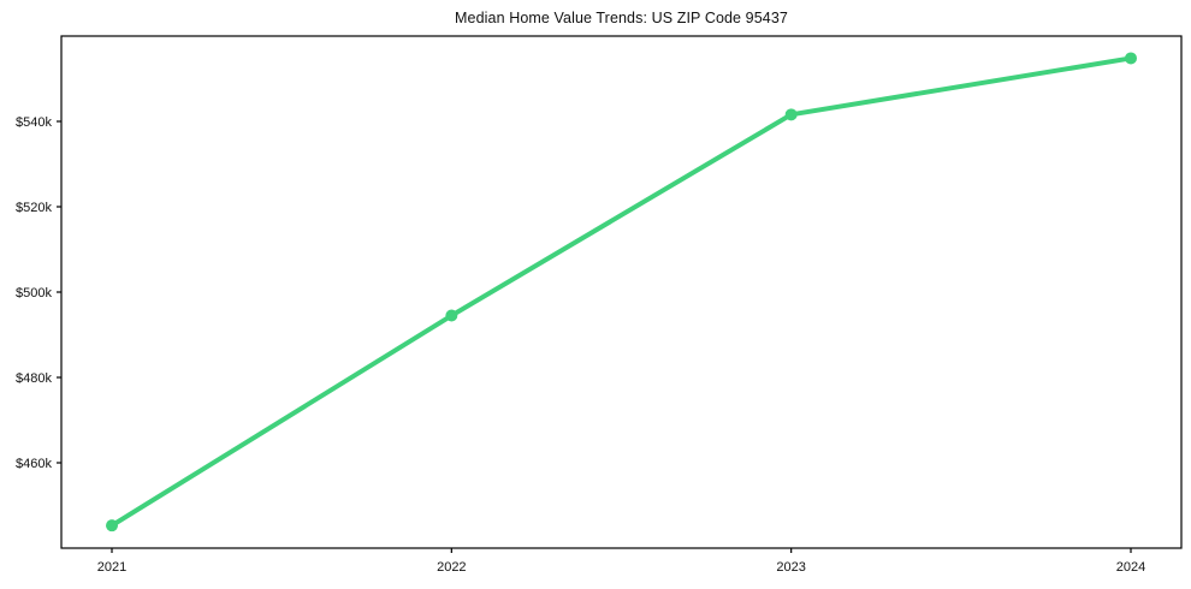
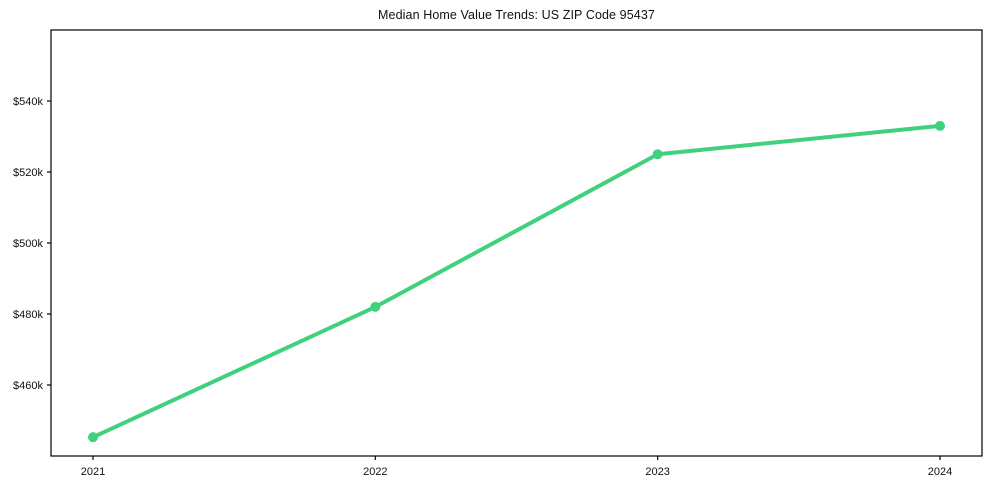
2022: $494k -> $482k
2023: $542k -> $525k
2024: $555k -> $533k
